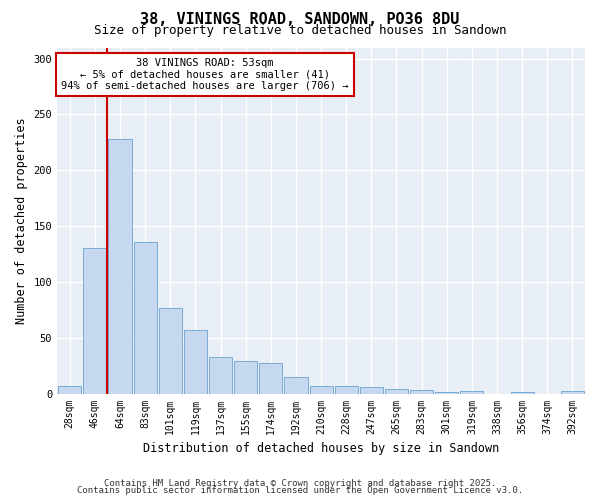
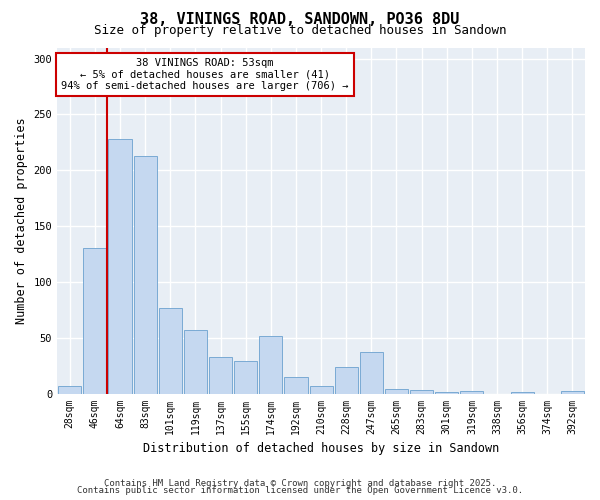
83sqm: 136 -> 213
174sqm: 27 -> 52
228sqm: 7 -> 24
247sqm: 6 -> 37
